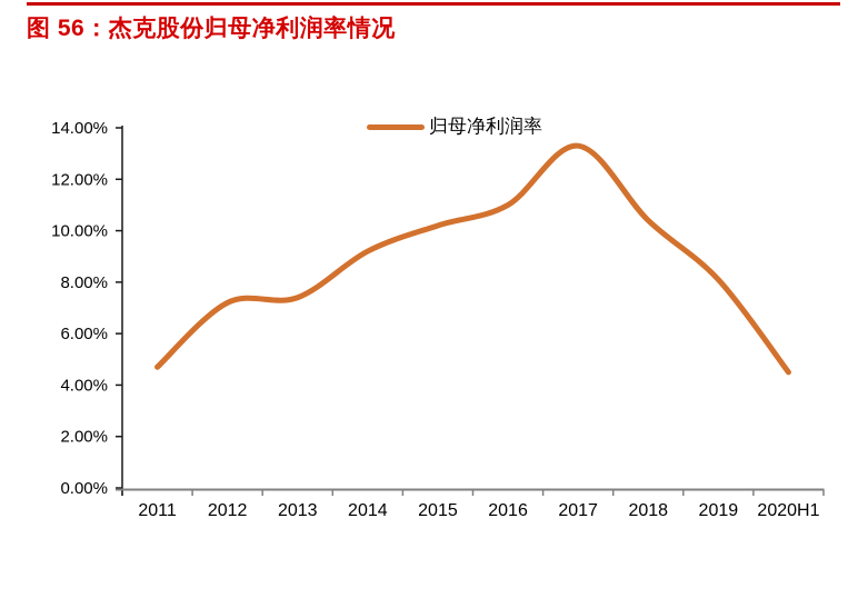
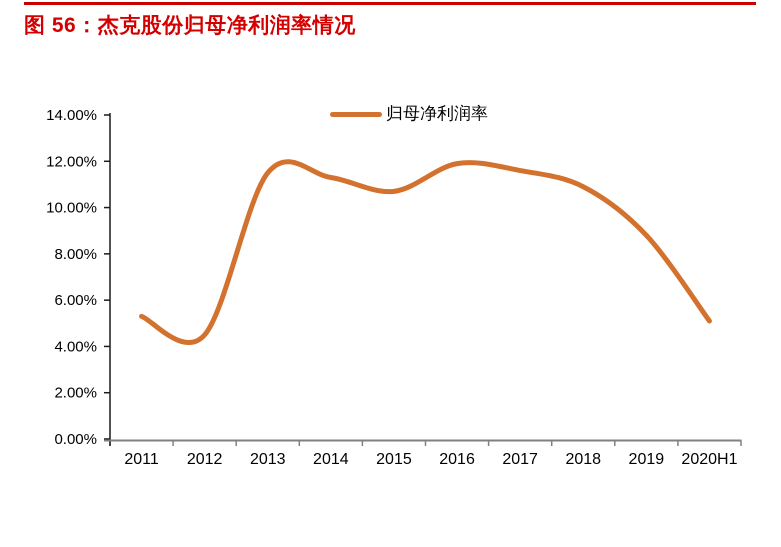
2011: 4.7% -> 5.3%
2012: 7.2% -> 4.5%
2013: 7.4% -> 11.5%
2014: 9.2% -> 11.3%
2015: 10.2% -> 10.7%
2016: 11.0% -> 11.9%
2017: 13.3% -> 11.6%
2018: 10.4% -> 10.9%
2019: 8.1% -> 8.8%
2020H1: 4.5% -> 5.1%
